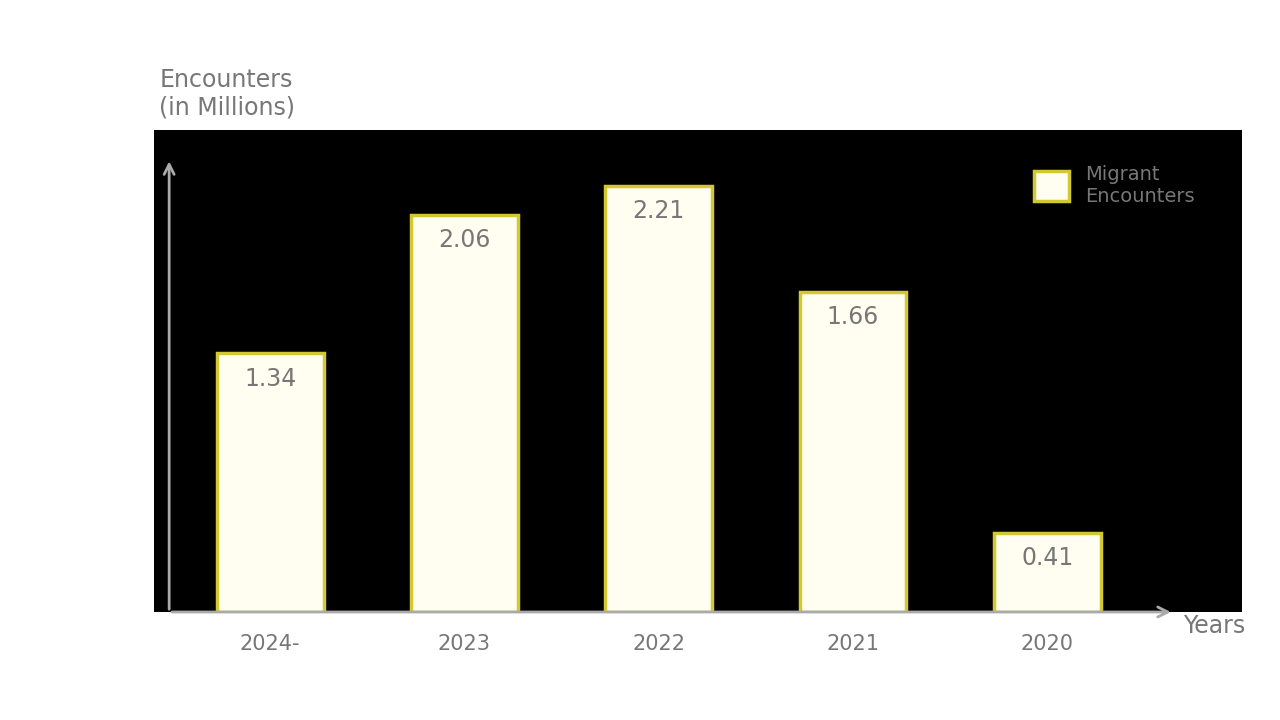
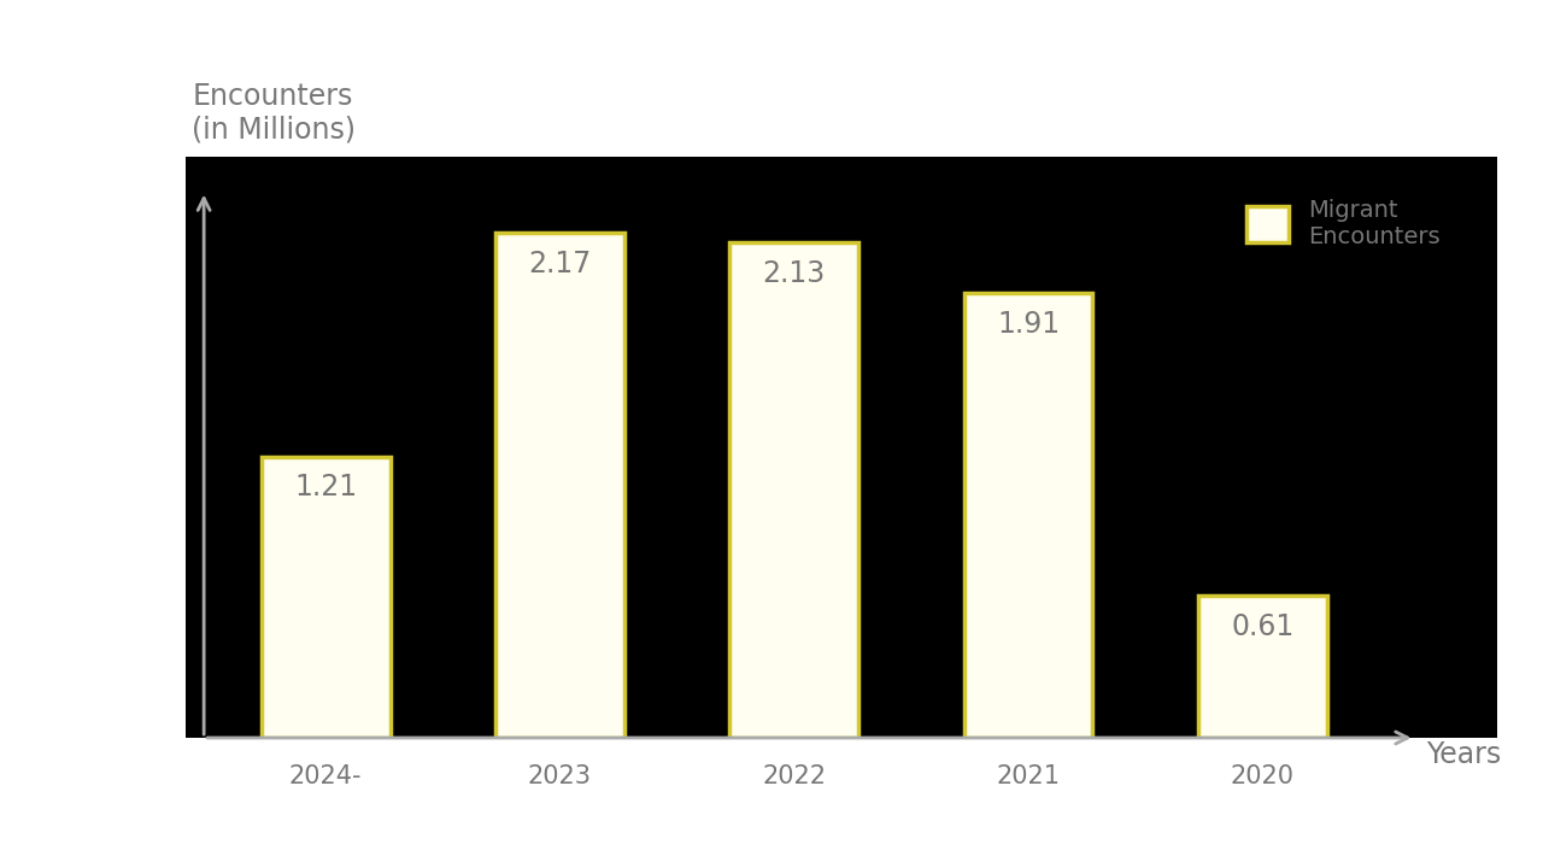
2024-: 1.34 -> 1.21
2023: 2.06 -> 2.17
2022: 2.21 -> 2.13
2021: 1.66 -> 1.91
2020: 0.41 -> 0.61
